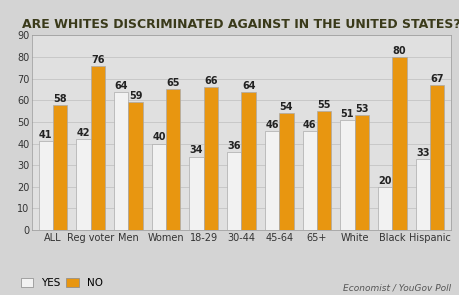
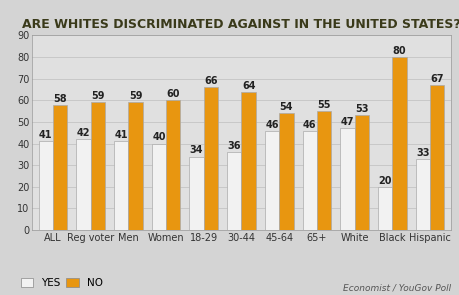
NO/Reg voter: 76 -> 59
YES/Men: 64 -> 41
NO/Women: 65 -> 60
YES/White: 51 -> 47
